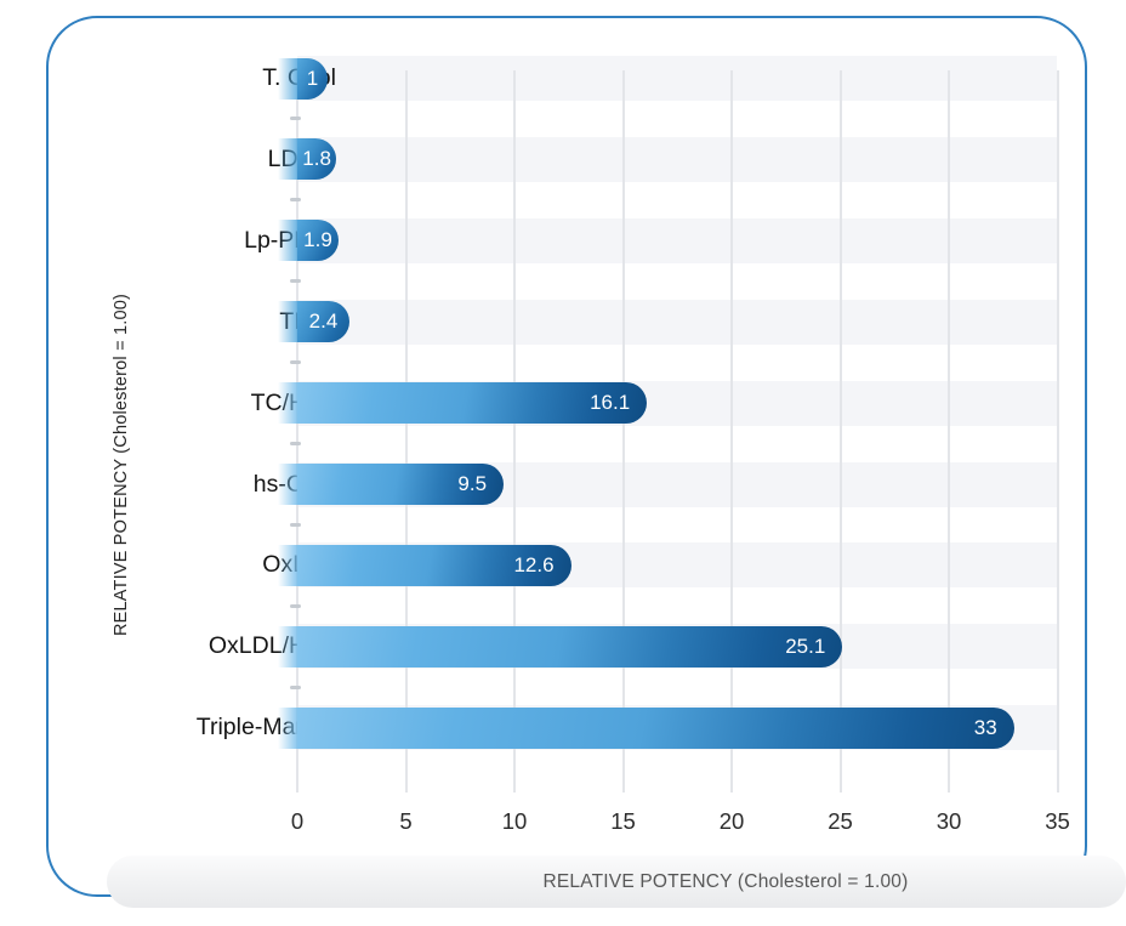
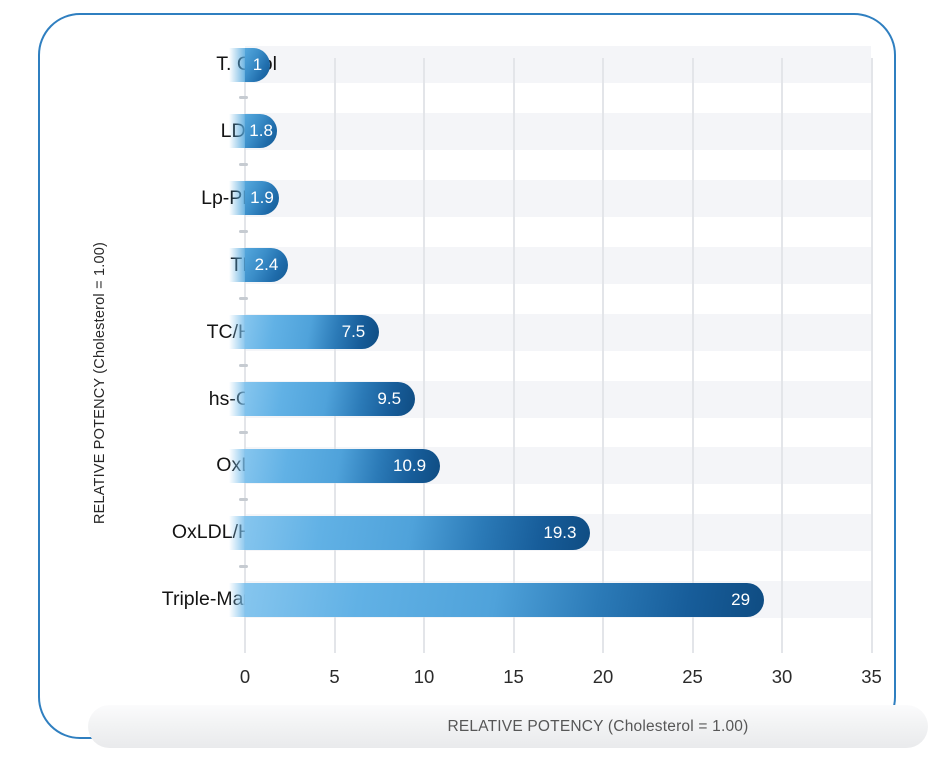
TC/HDL: 16.1 -> 7.5
OxLDL: 12.6 -> 10.9
OxLDL/HDL: 25.1 -> 19.3
Triple-Marker: 33 -> 29
